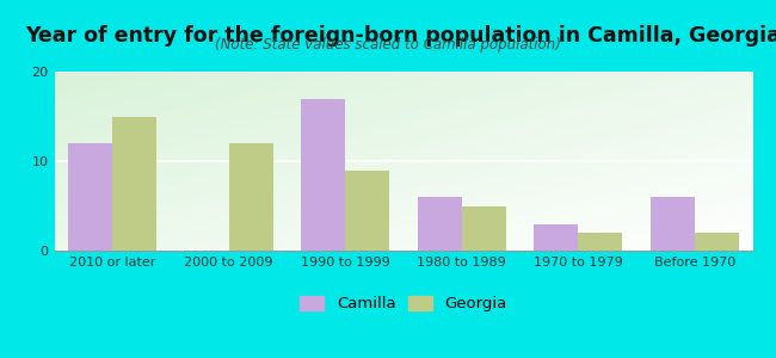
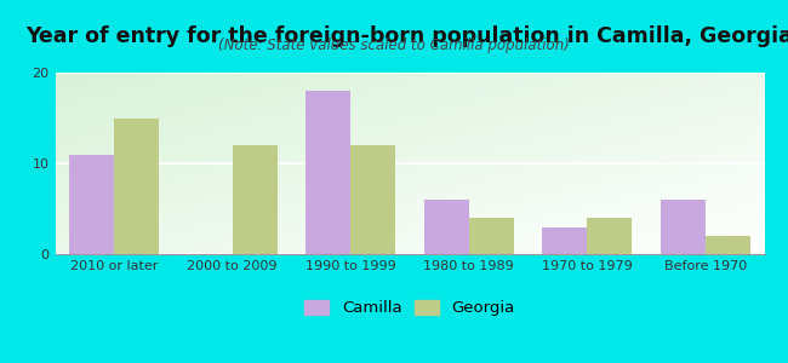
Camilla/2010 or later: 12 -> 11
Camilla/1990 to 1999: 17 -> 18
Georgia/1990 to 1999: 9 -> 12
Georgia/1980 to 1989: 5 -> 4
Georgia/1970 to 1979: 2 -> 4
